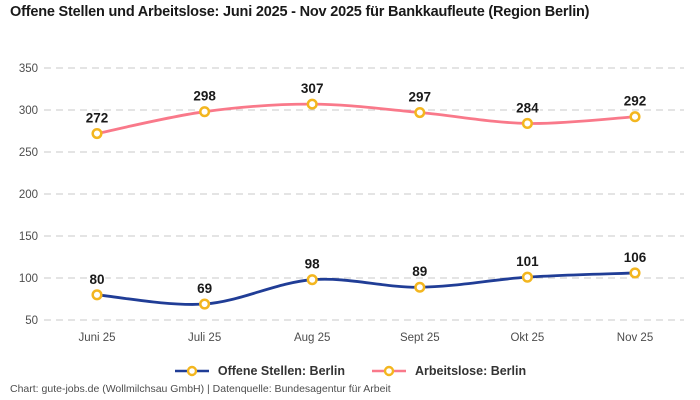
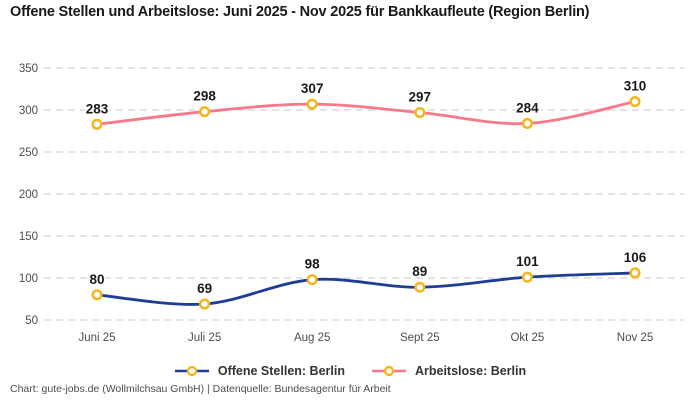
Arbeitslose: Berlin/Juni 25: 272 -> 283
Arbeitslose: Berlin/Nov 25: 292 -> 310
